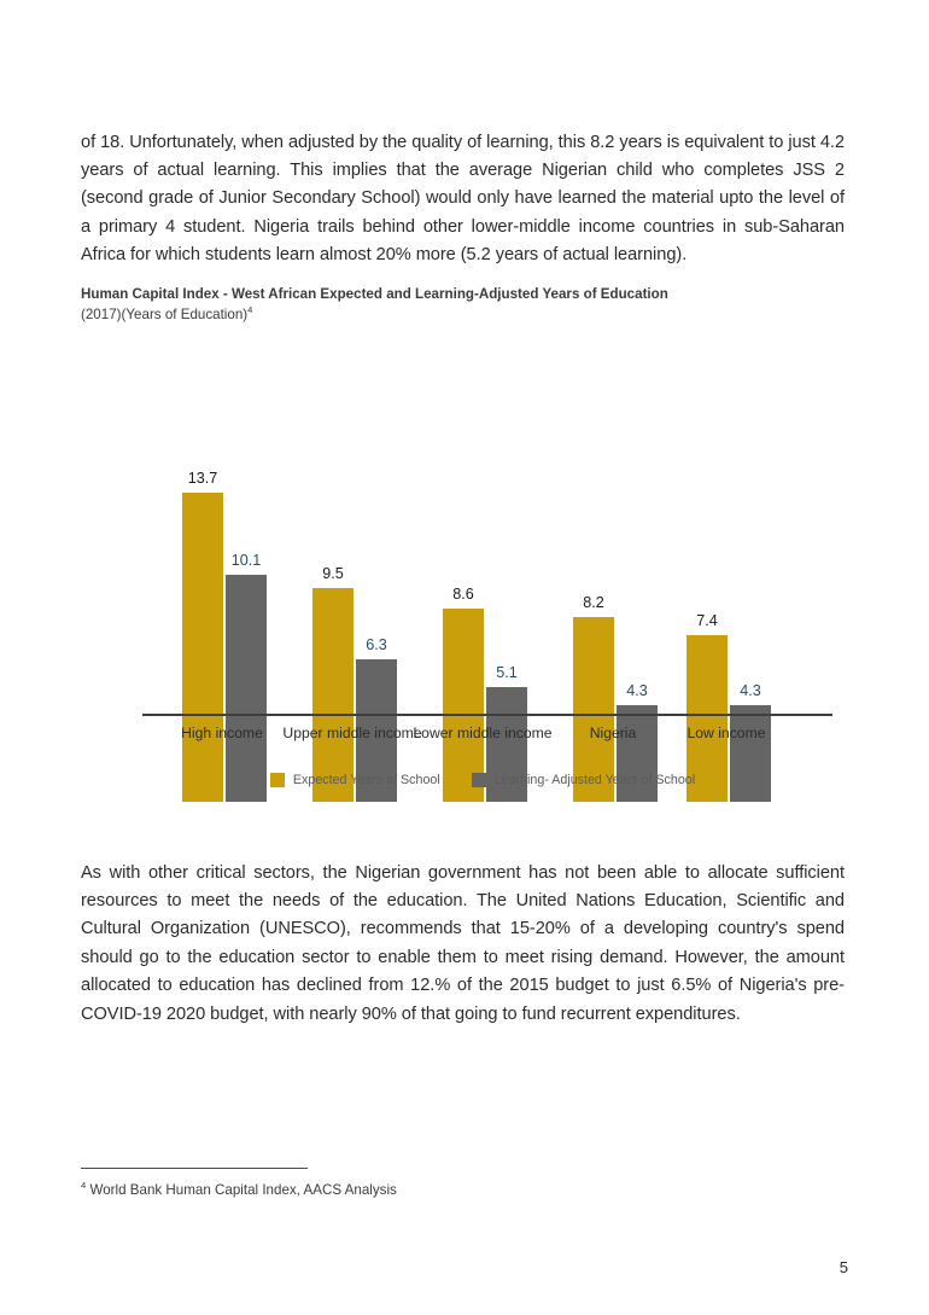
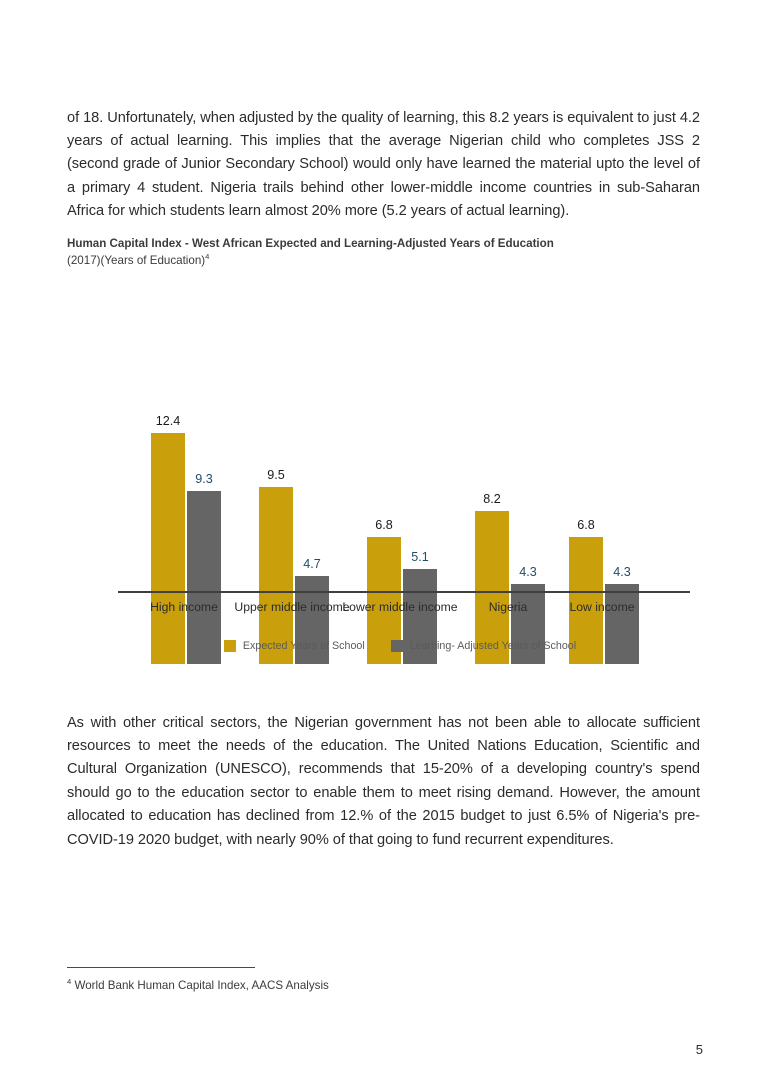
Expected Years of School/High income: 13.7 -> 12.4
Learning- Adjusted Years of School/High income: 10.1 -> 9.3
Learning- Adjusted Years of School/Upper middle income: 6.3 -> 4.7
Expected Years of School/Lower middle income: 8.6 -> 6.8
Expected Years of School/Low income: 7.4 -> 6.8
